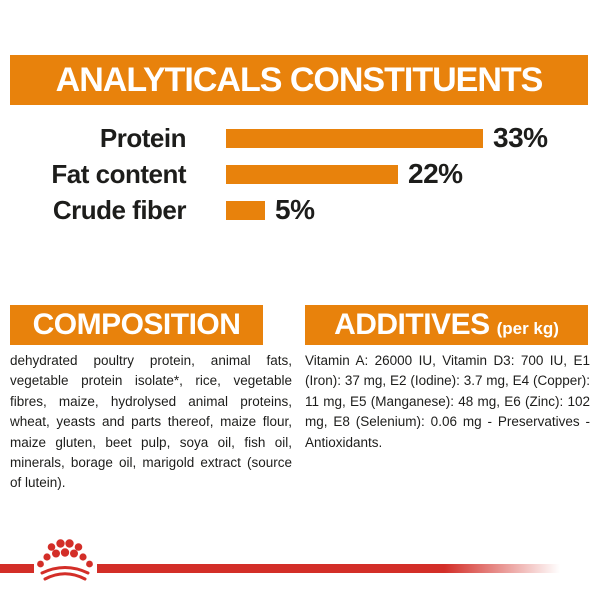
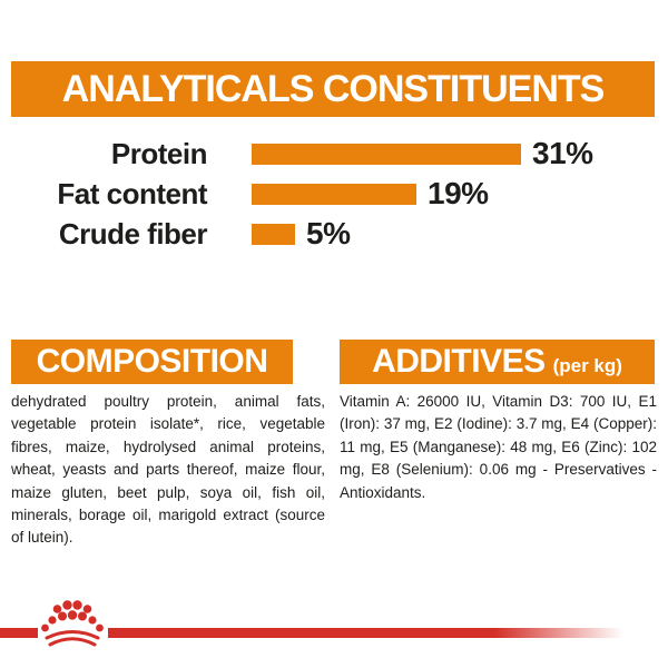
Protein: 33% -> 31%
Fat content: 22% -> 19%
